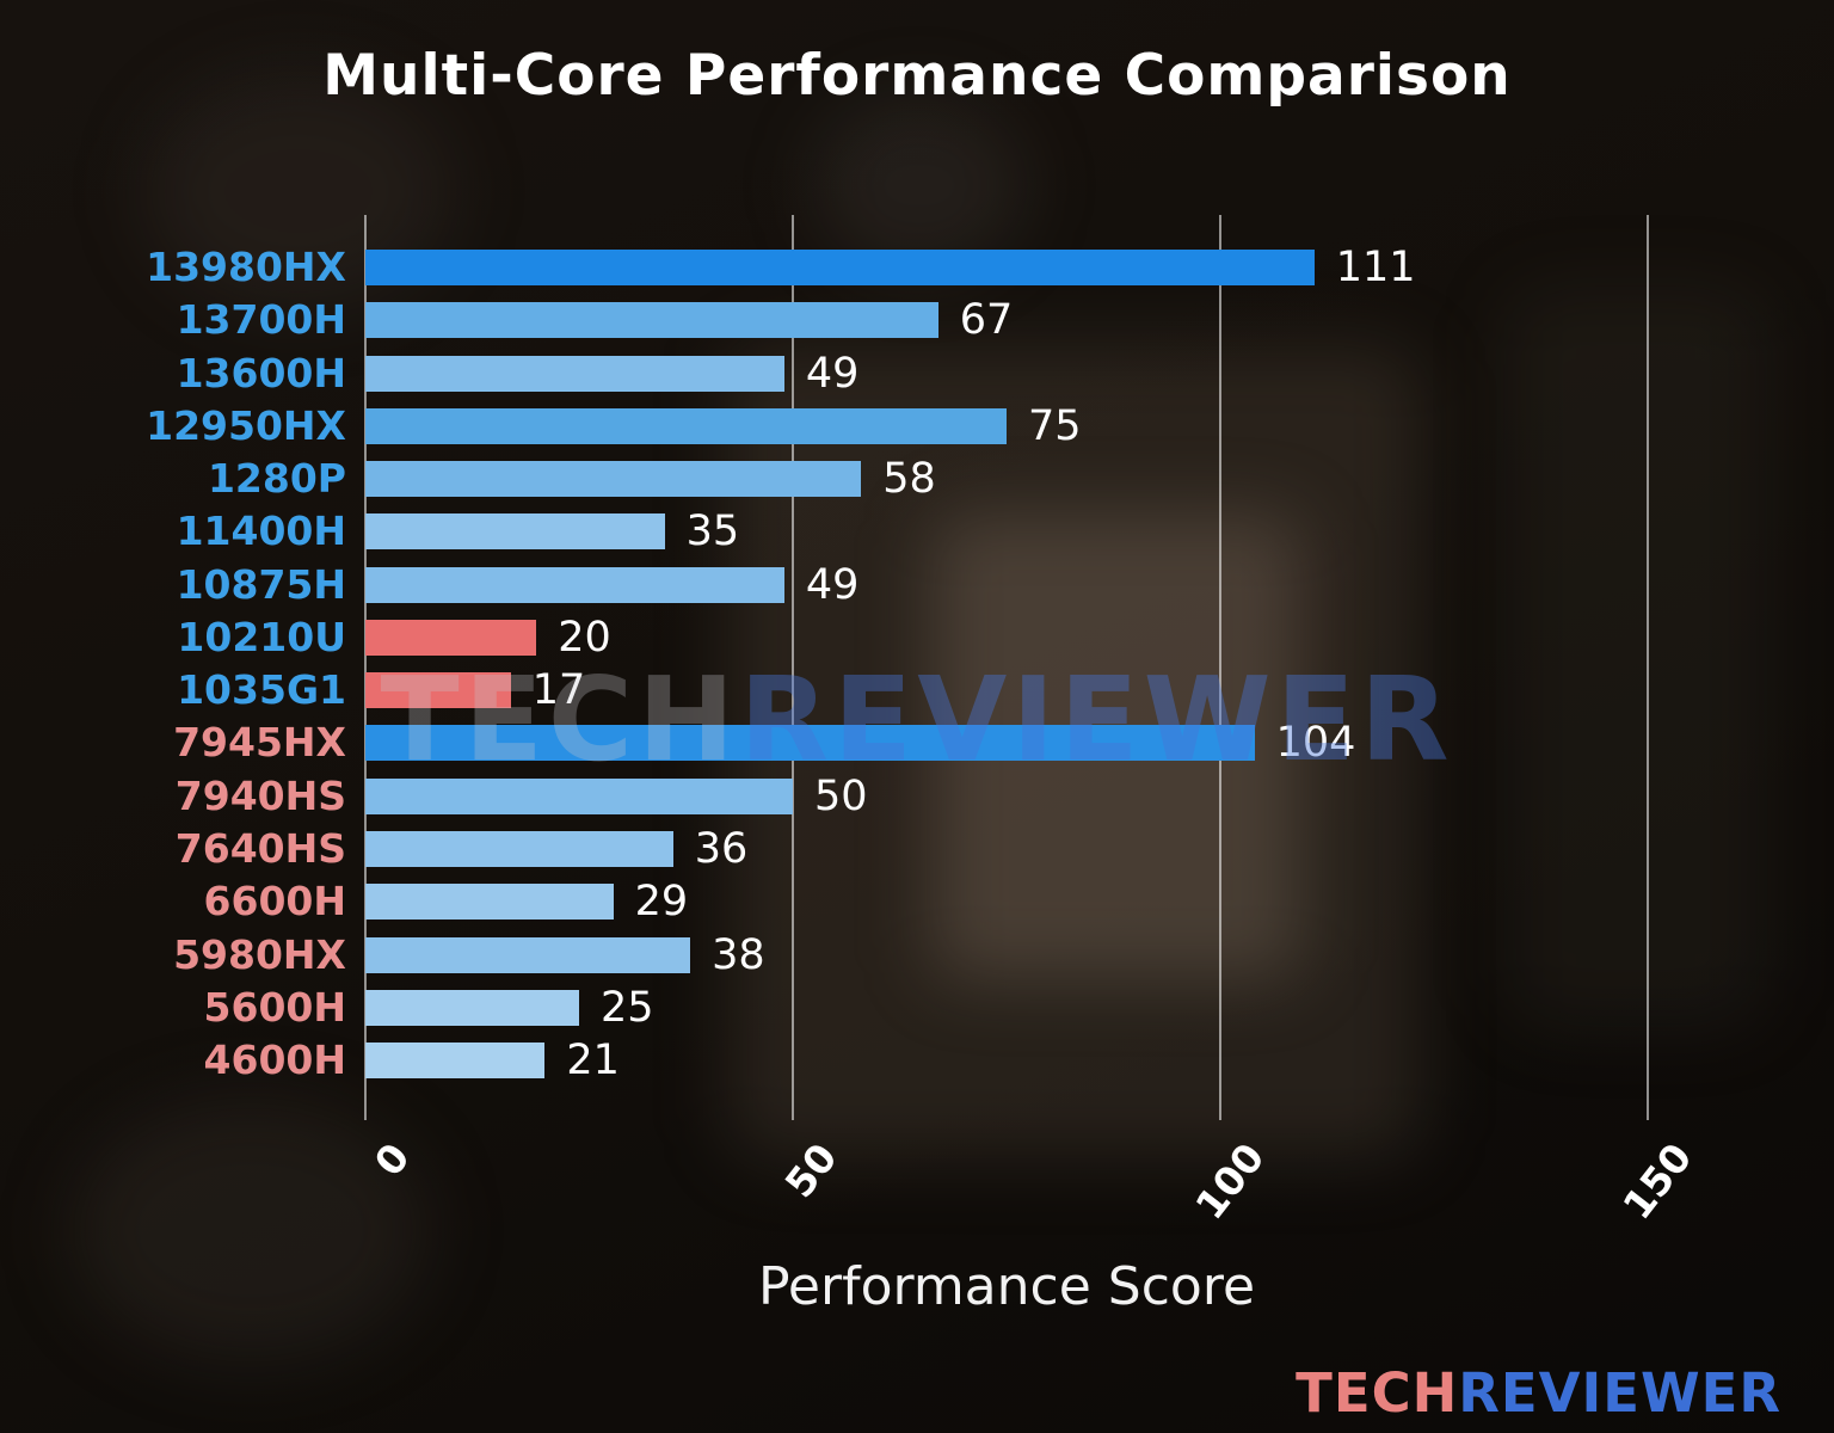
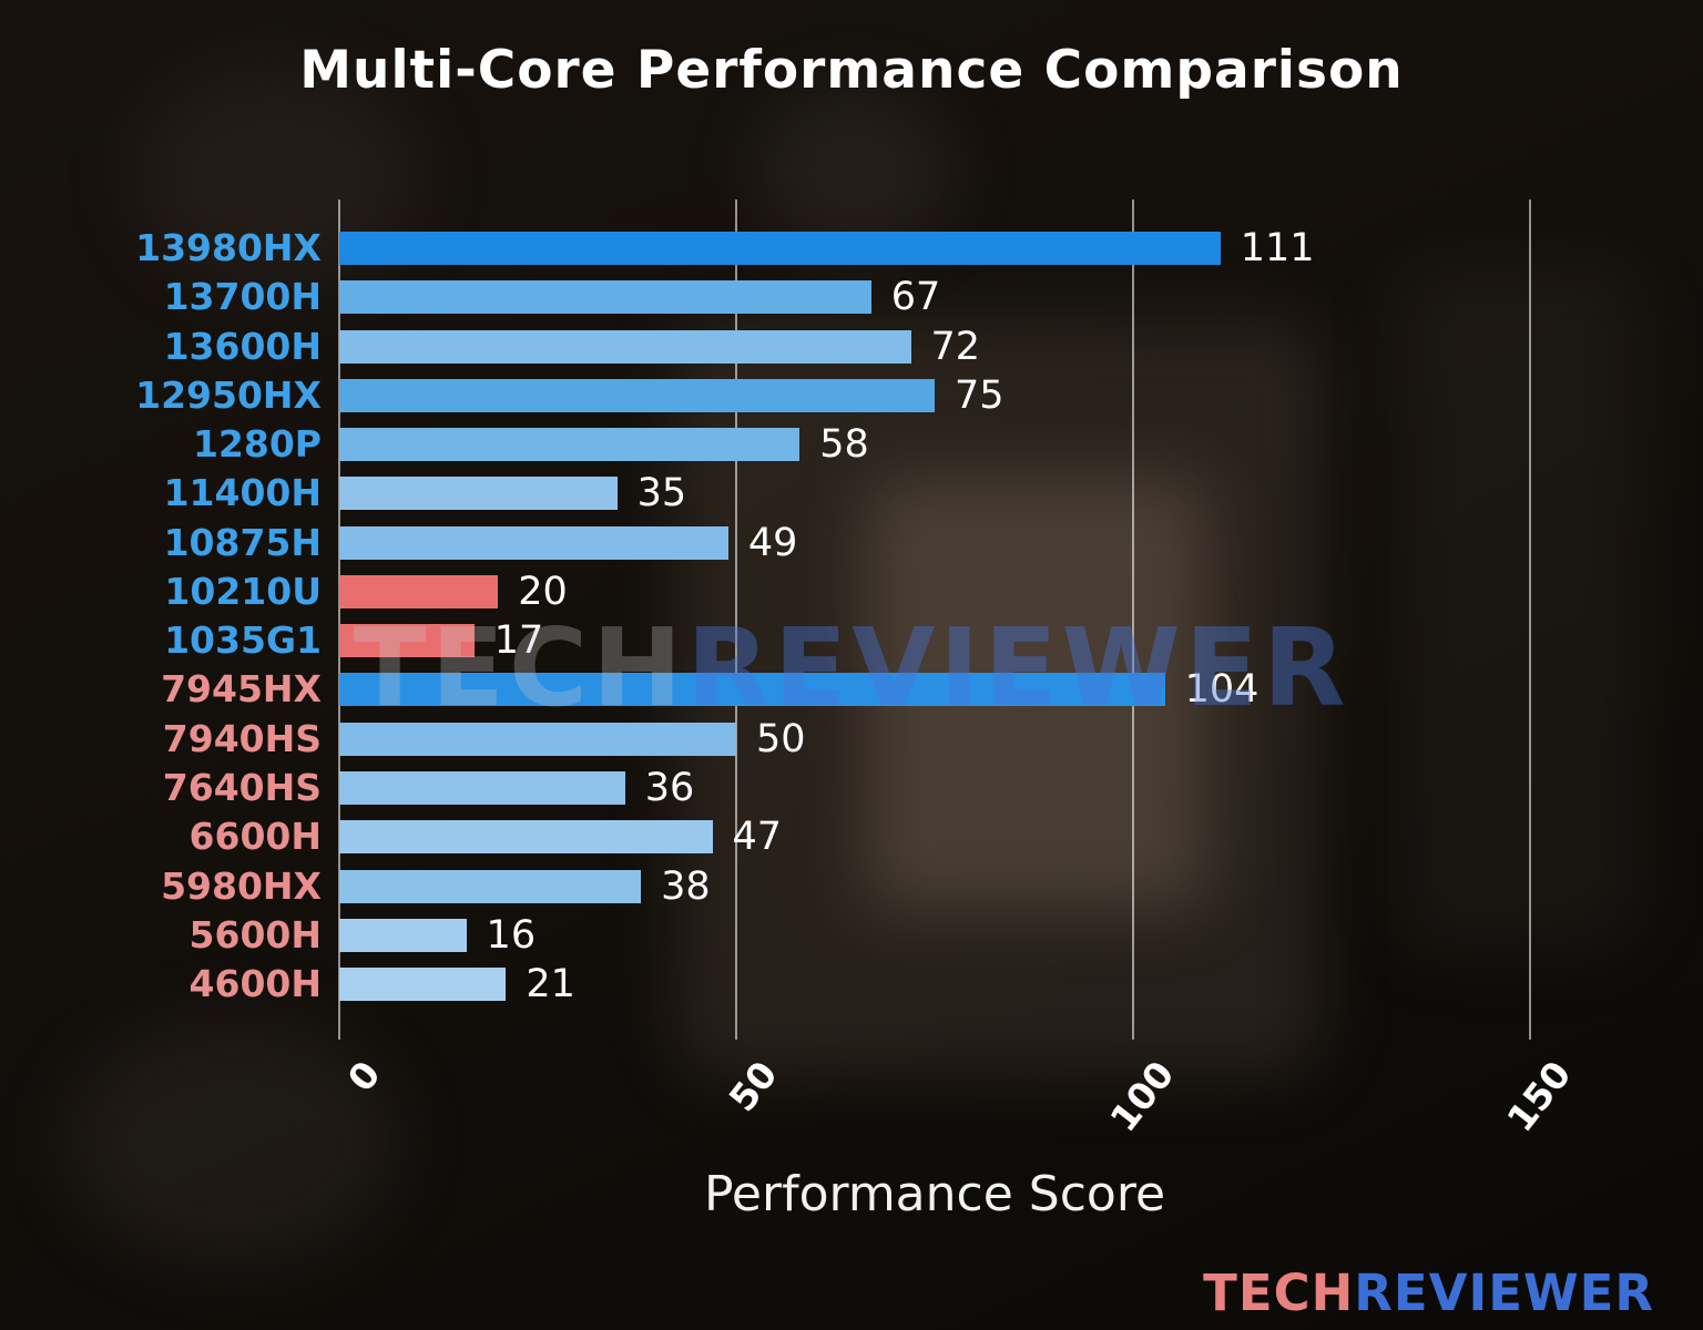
13600H: 49 -> 72
6600H: 29 -> 47
5600H: 25 -> 16
